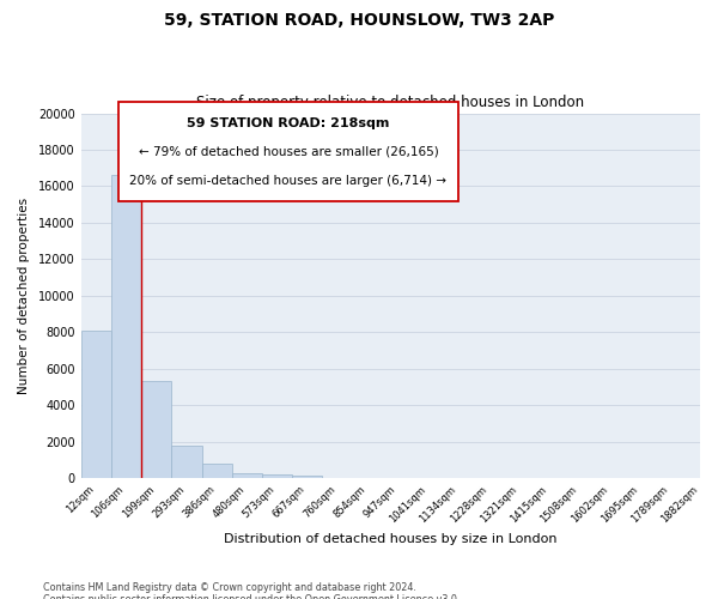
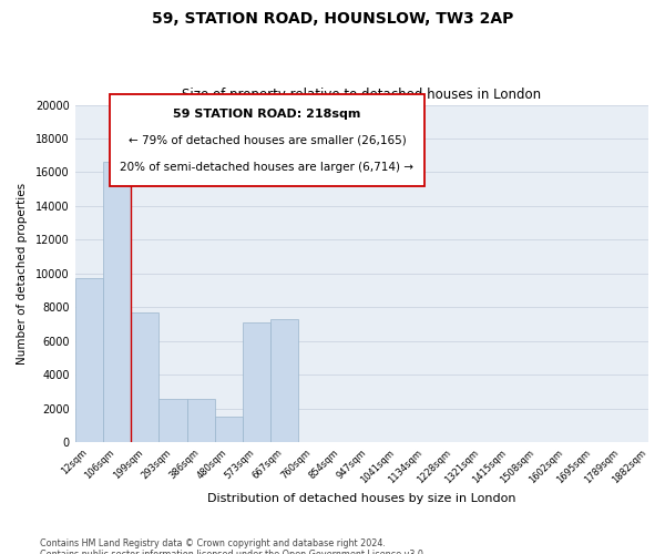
12sqm: 8100 -> 9700
199sqm: 5300 -> 7700
293sqm: 1800 -> 2600
386sqm: 800 -> 2600
480sqm: 300 -> 1500
573sqm: 200 -> 7100
667sqm: 200 -> 7300
